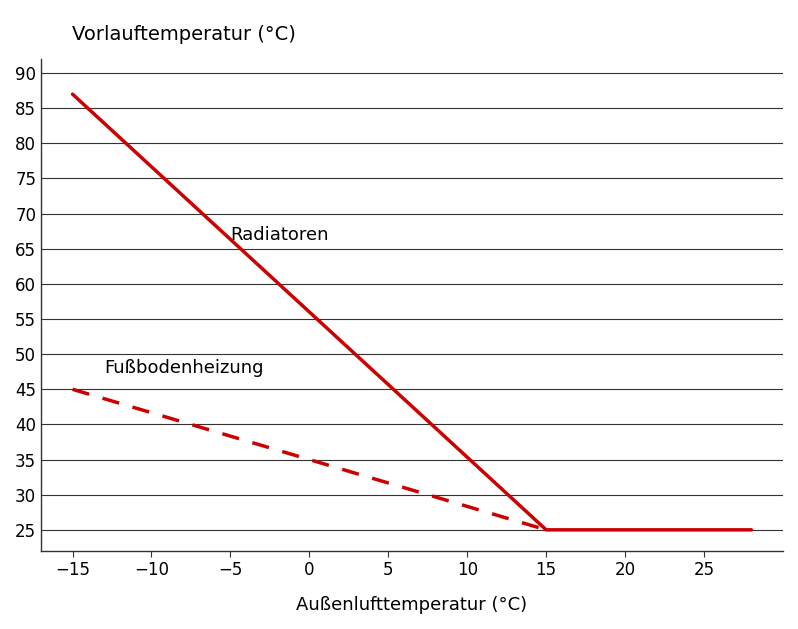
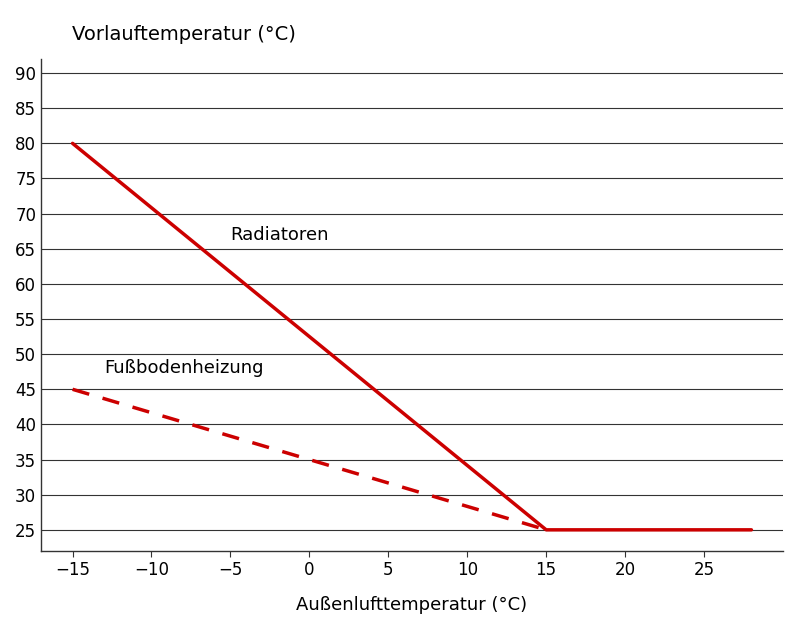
−15: 87 -> 80
